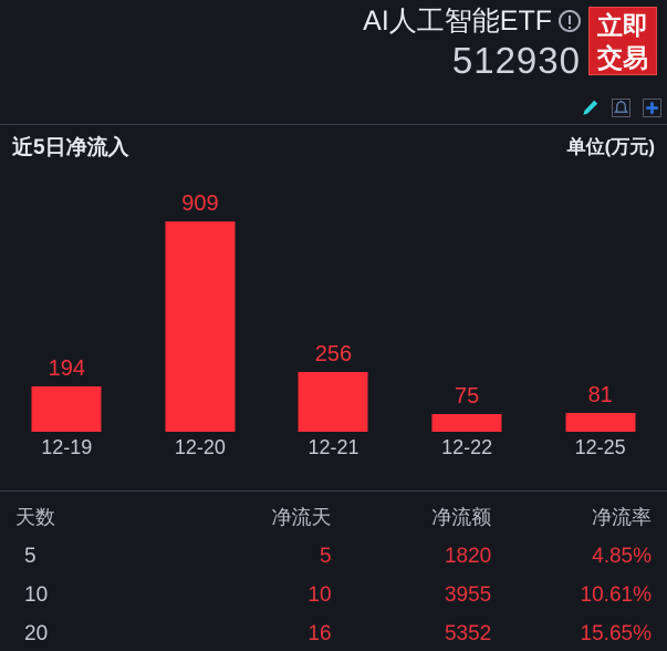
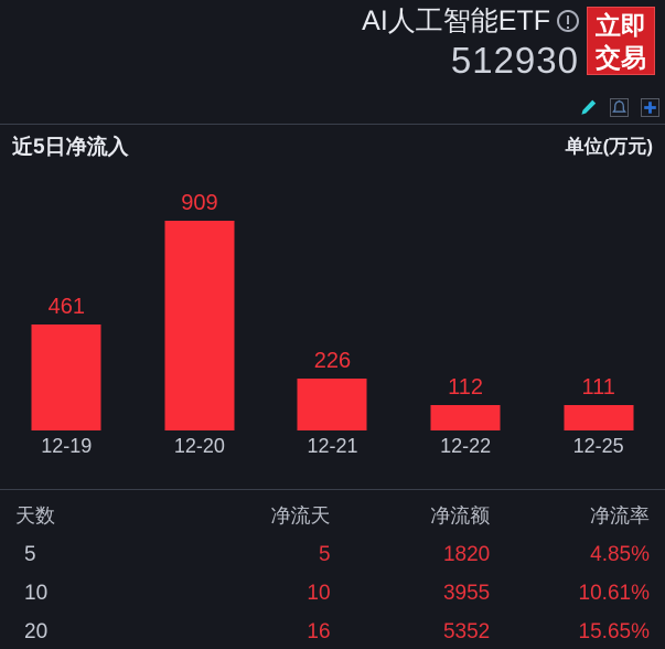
12-19: 194 -> 461
12-21: 256 -> 226
12-22: 75 -> 112
12-25: 81 -> 111
